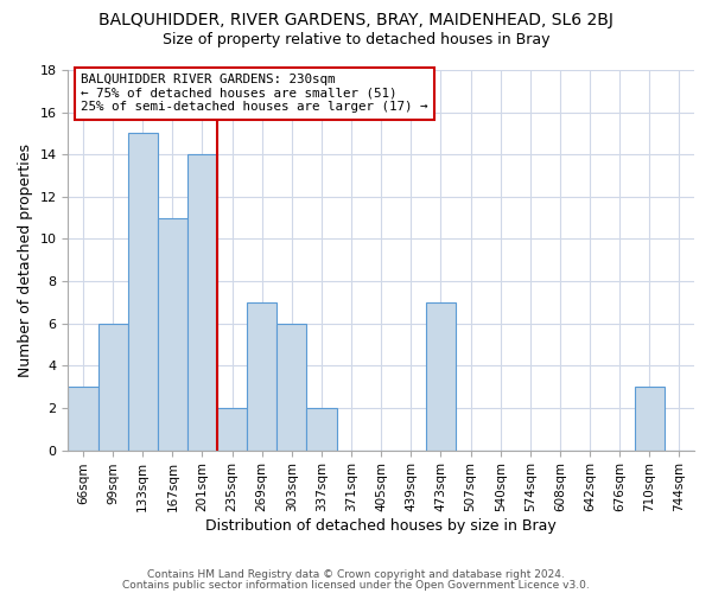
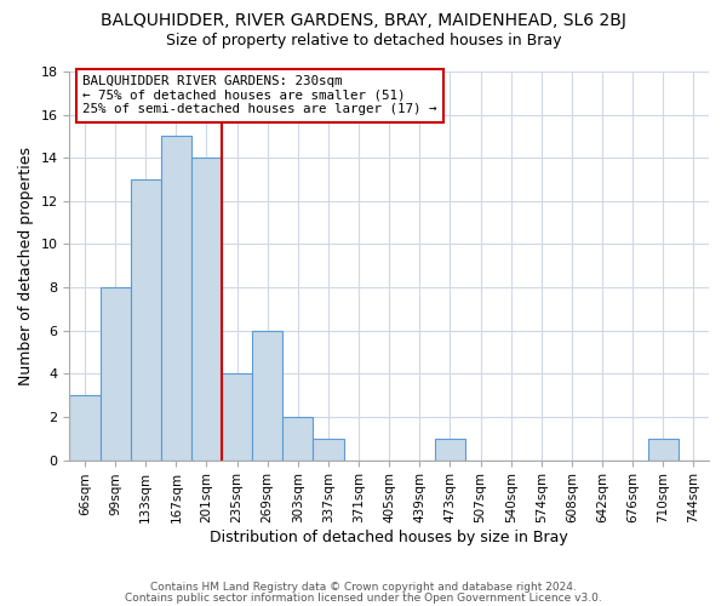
99sqm: 6 -> 8
133sqm: 15 -> 13
167sqm: 11 -> 15
235sqm: 2 -> 4
269sqm: 7 -> 6
303sqm: 6 -> 2
337sqm: 2 -> 1
473sqm: 7 -> 1
710sqm: 3 -> 1
